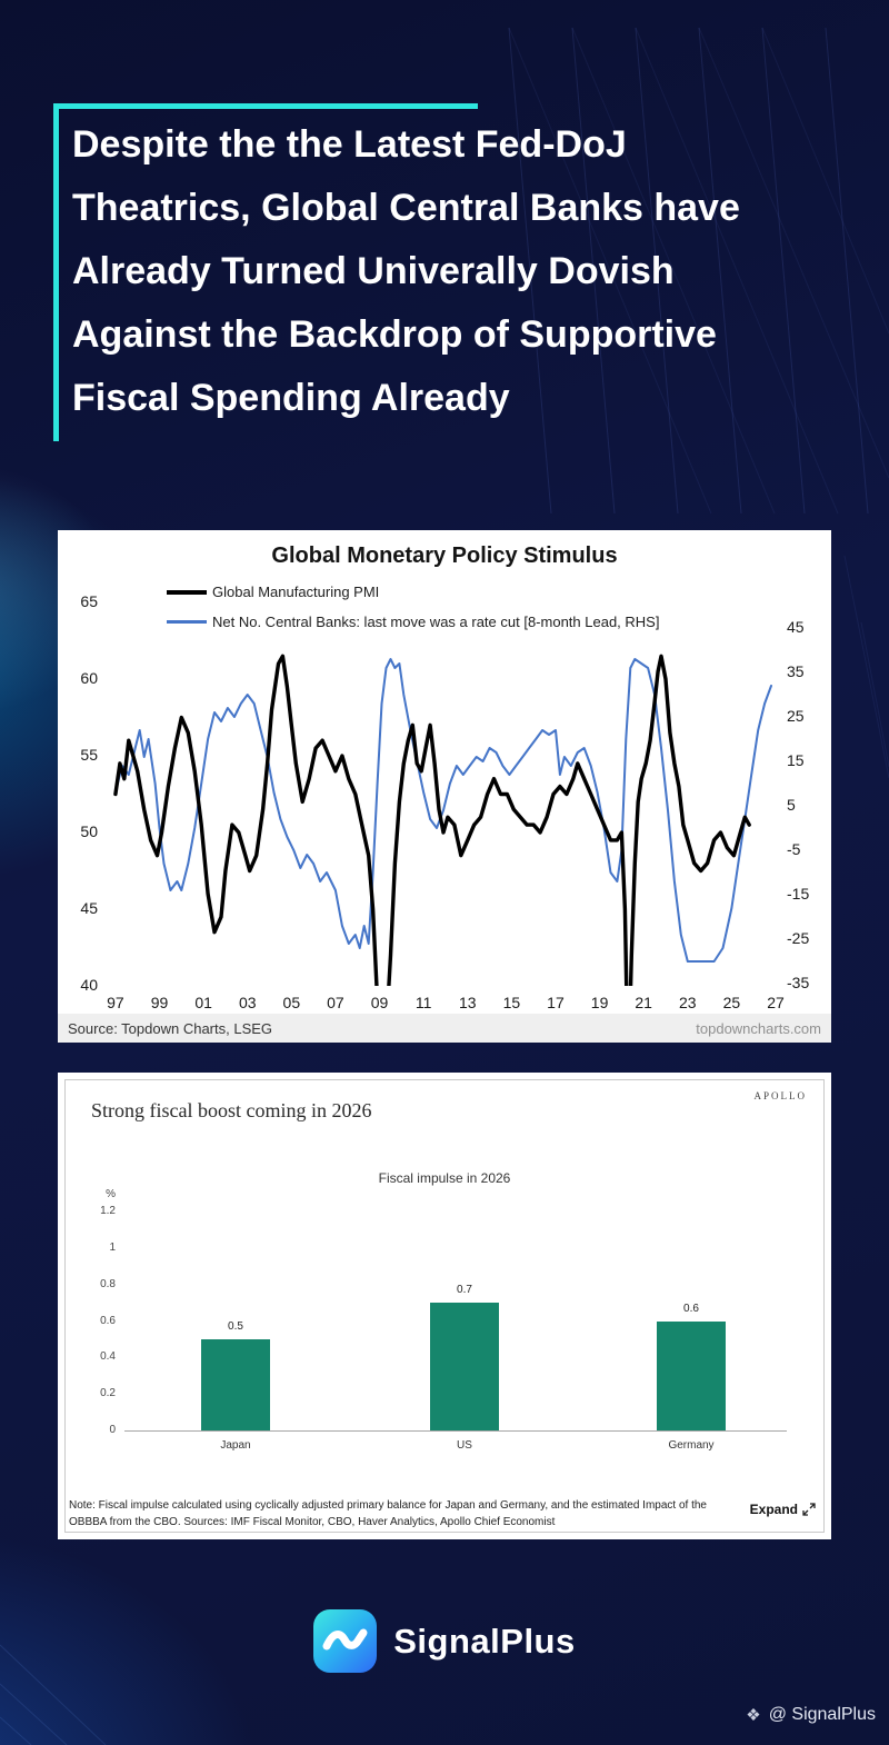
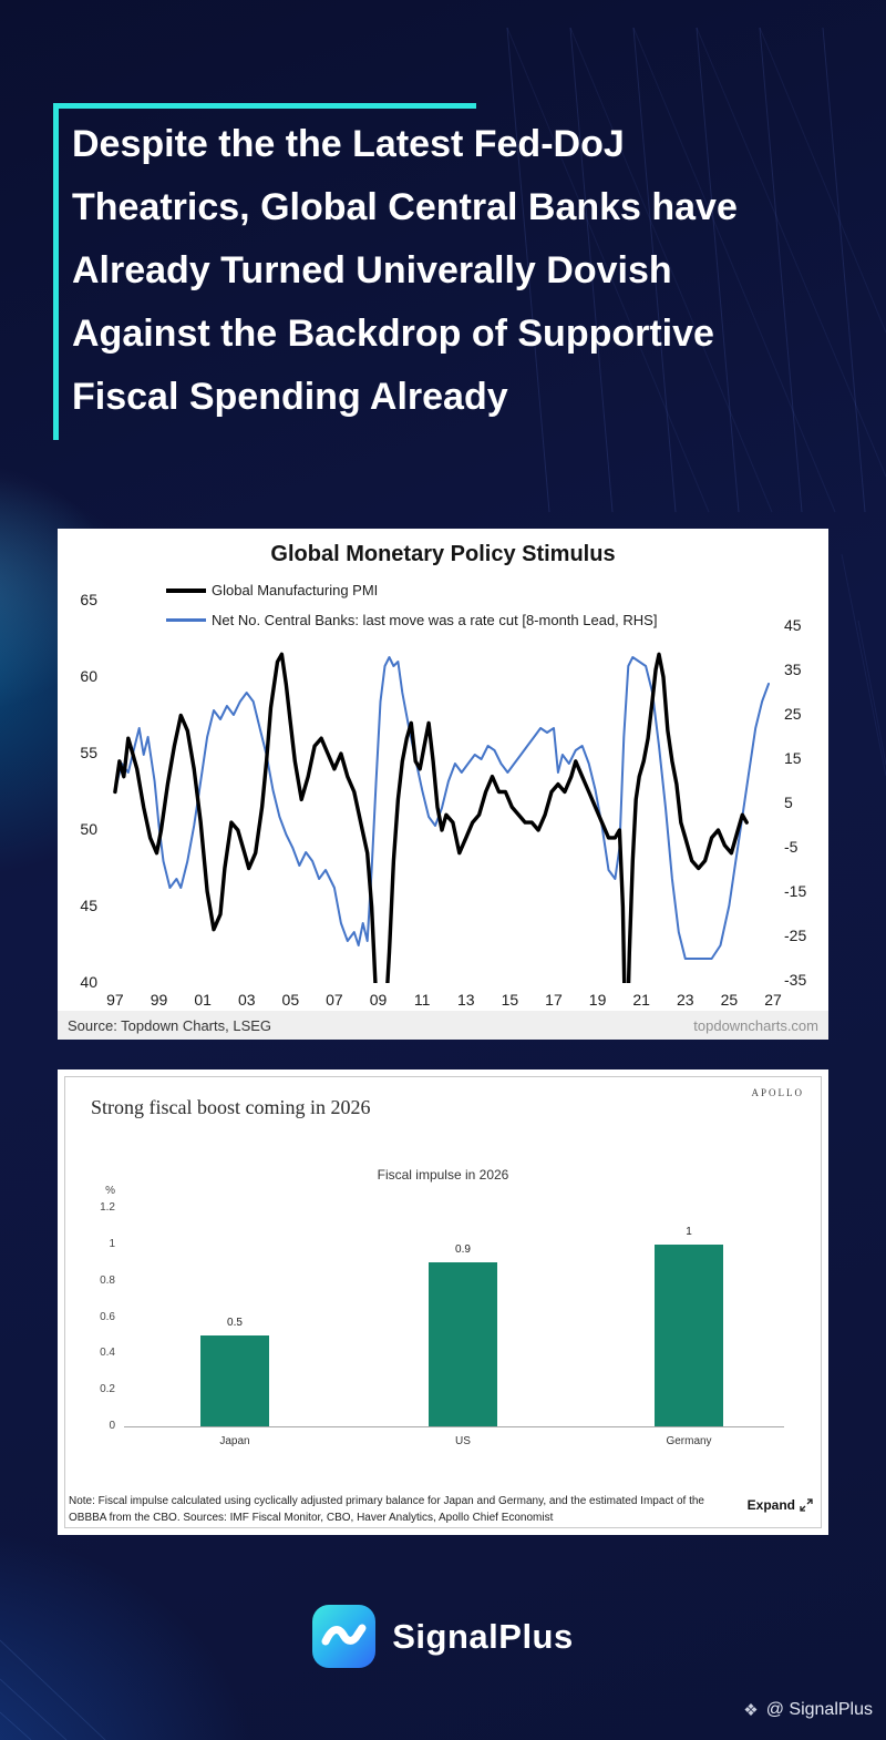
Fiscal impulse in 2026/US: 0.7 -> 0.9
Fiscal impulse in 2026/Germany: 0.6 -> 1
